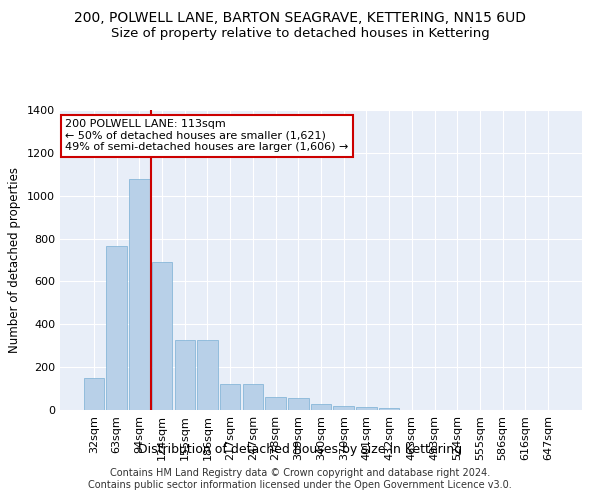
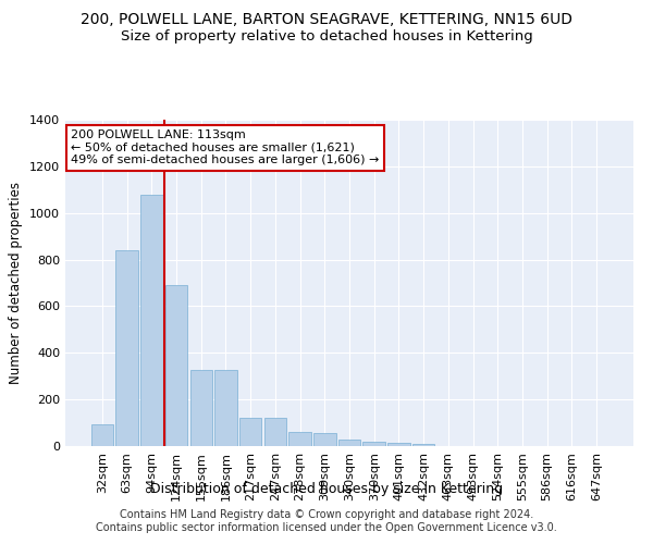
32sqm: 150 -> 95
63sqm: 765 -> 840
